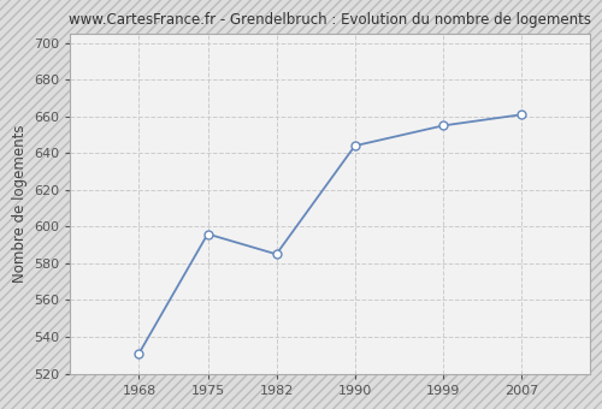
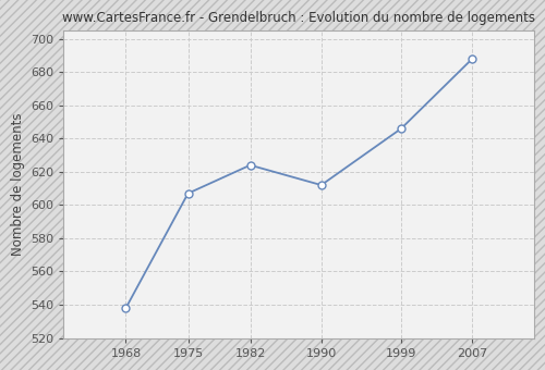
1968: 531 -> 538
1975: 596 -> 607
1982: 585 -> 624
1990: 644 -> 612
1999: 655 -> 646
2007: 661 -> 688
